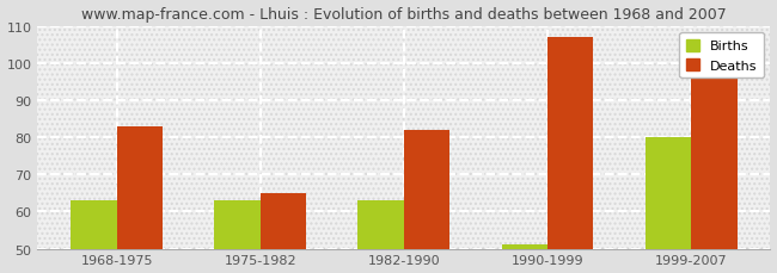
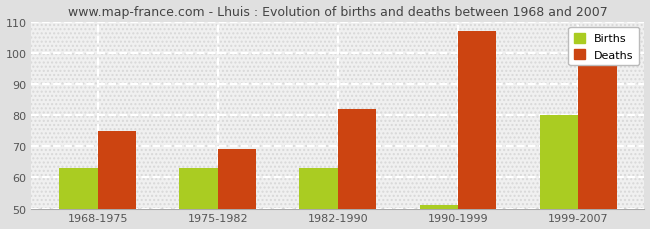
Deaths/1968-1975: 83 -> 75
Deaths/1975-1982: 65 -> 69
